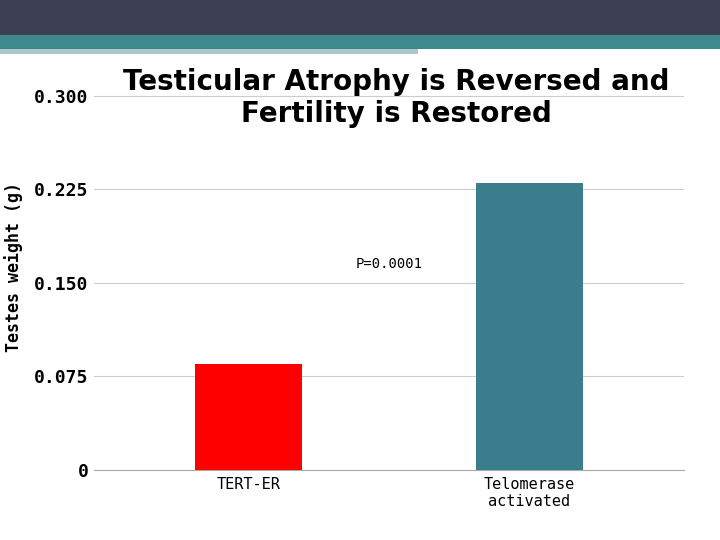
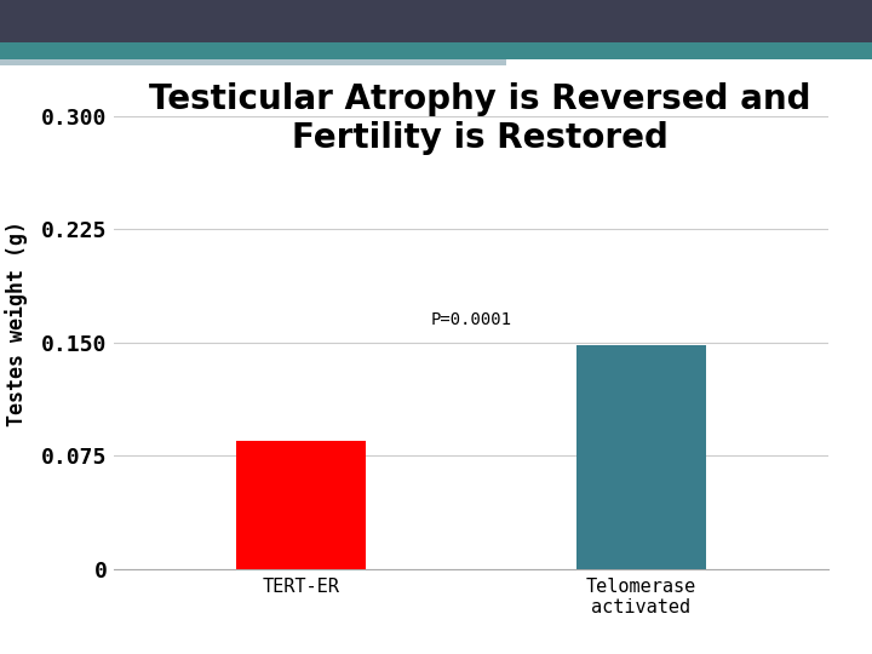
Telomerase activated: 0.230 -> 0.148
